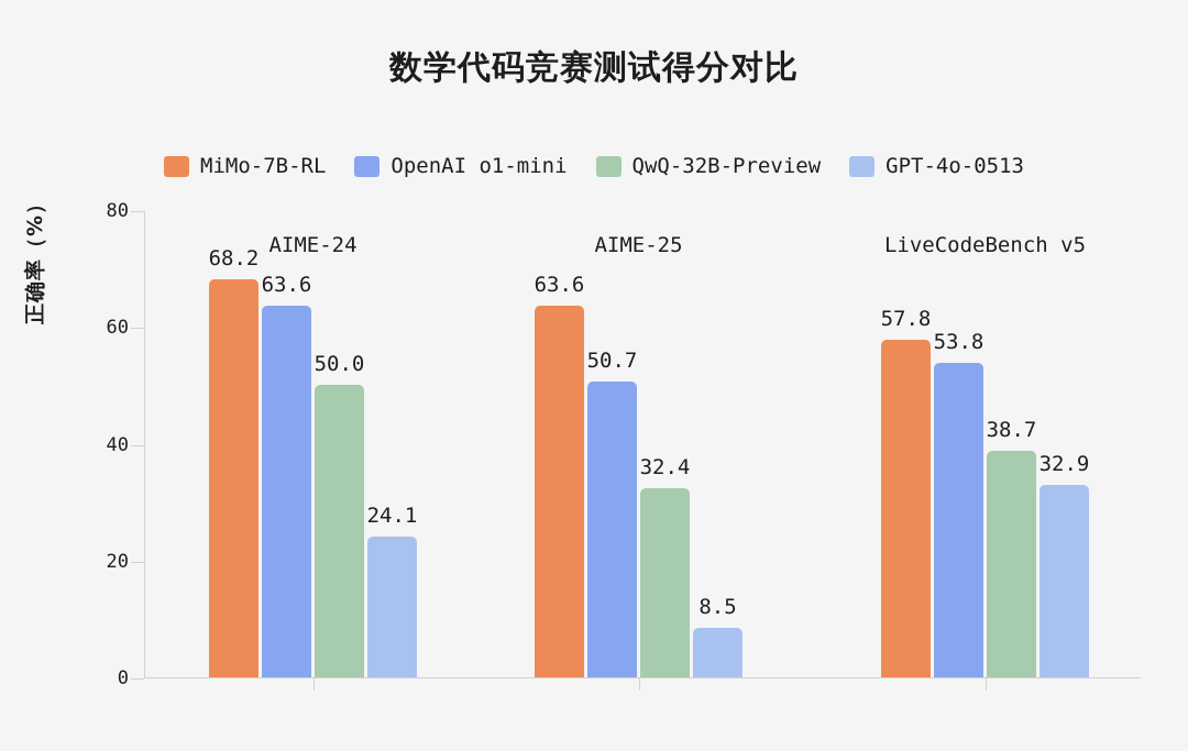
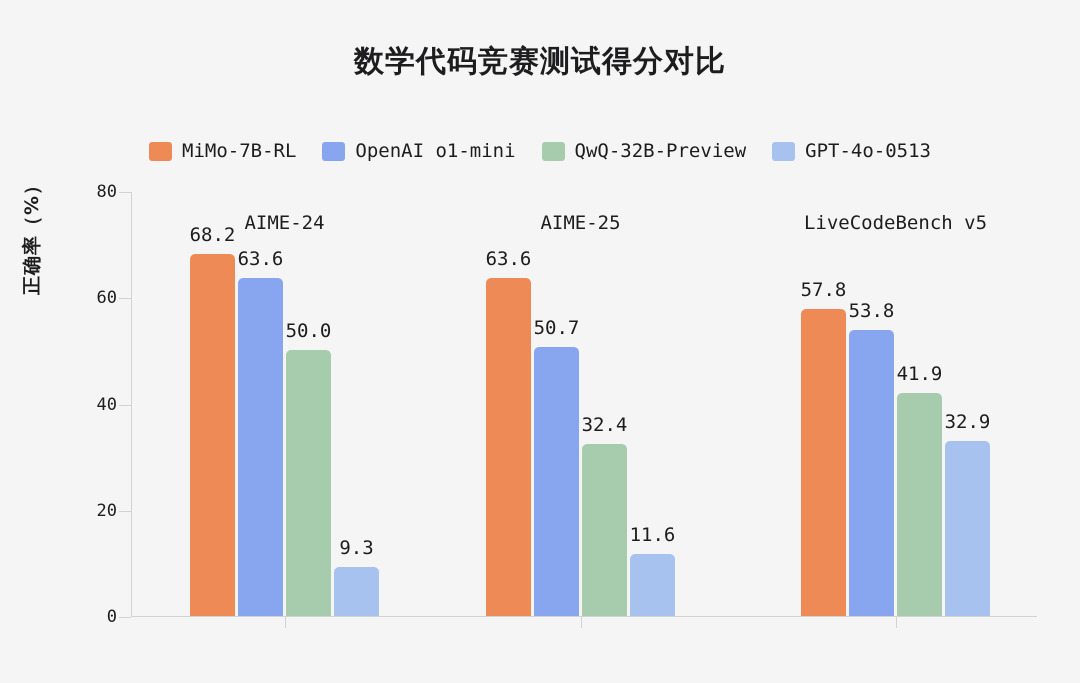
GPT-4o-0513/AIME-24: 24.1 -> 9.3
GPT-4o-0513/AIME-25: 8.5 -> 11.6
QwQ-32B-Preview/LiveCodeBench v5: 38.7 -> 41.9
